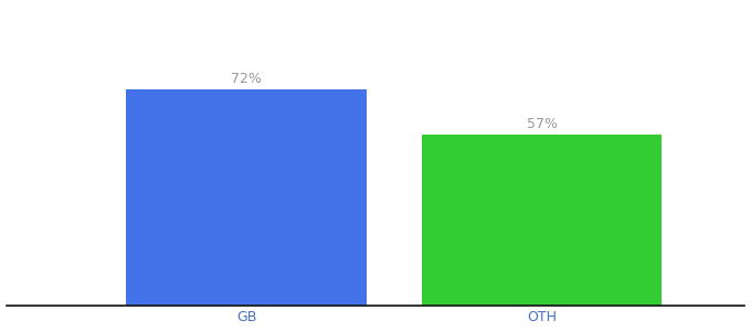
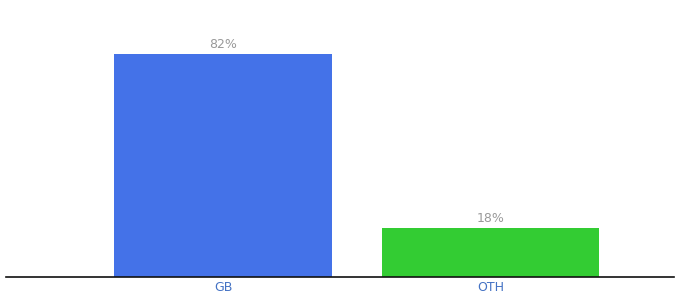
GB: 72% -> 82%
OTH: 57% -> 18%
